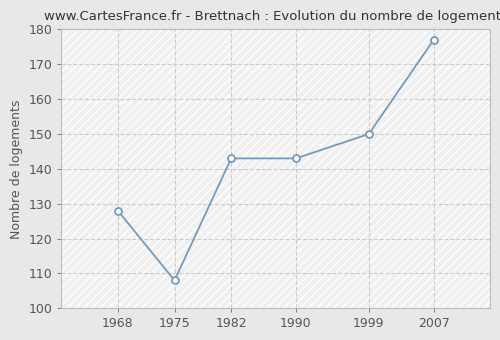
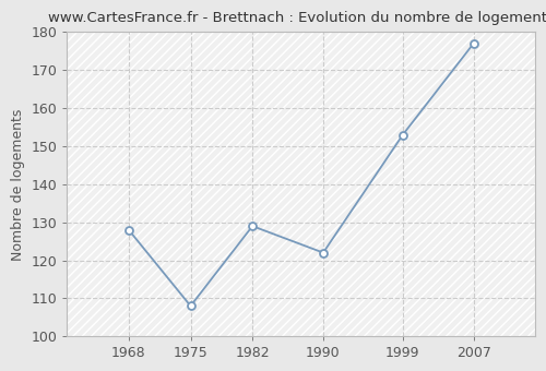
1982: 143 -> 129
1990: 143 -> 122
1999: 150 -> 153
